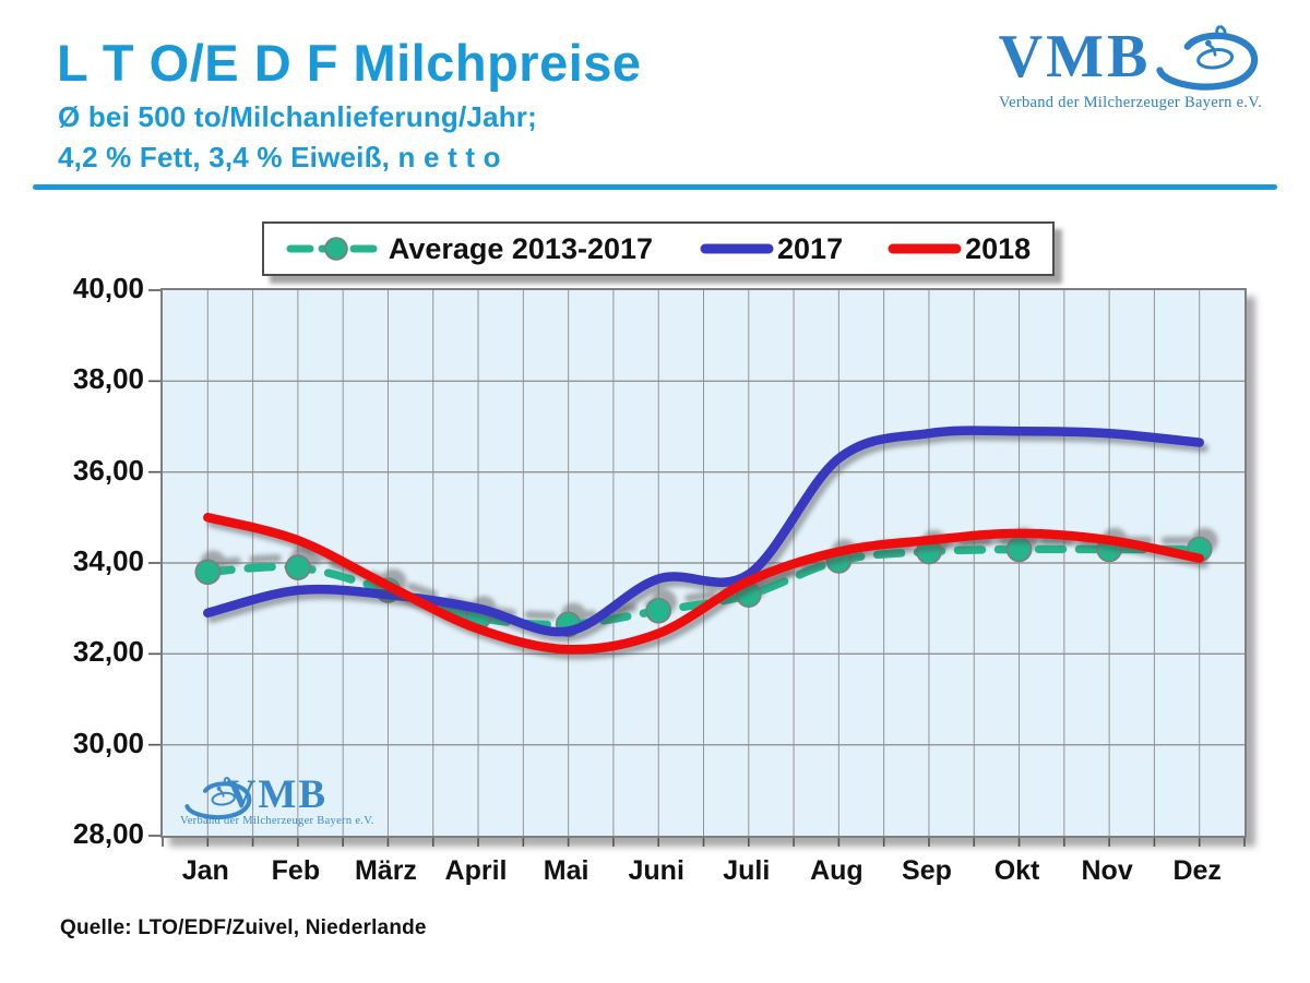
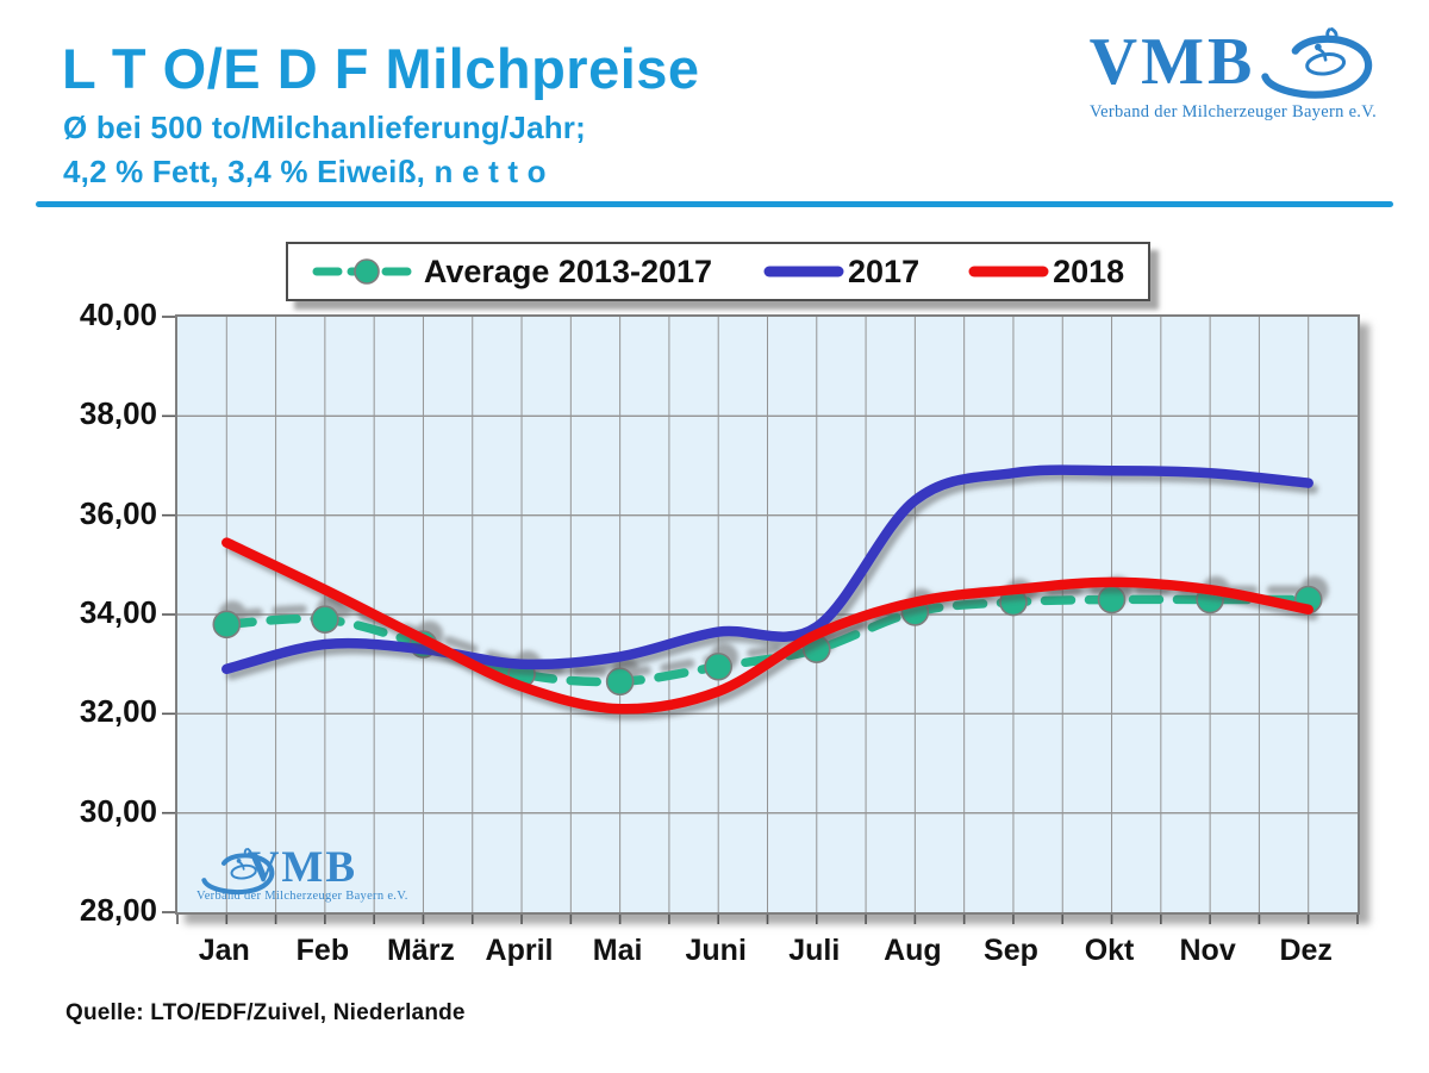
2018/Jan: 35,0 -> 35,5
2017/Mai: 32,5 -> 33,1
